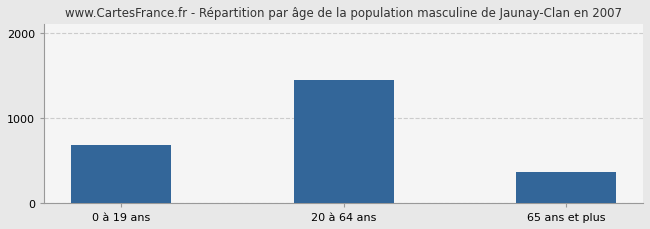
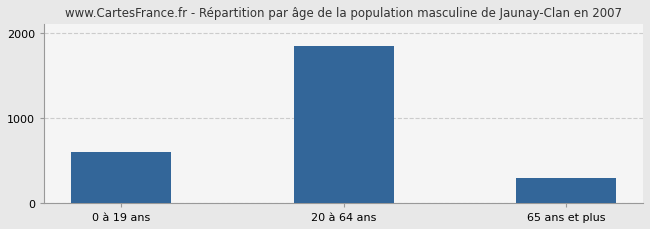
0 à 19 ans: 680 -> 600
20 à 64 ans: 1440 -> 1850
65 ans et plus: 360 -> 300
